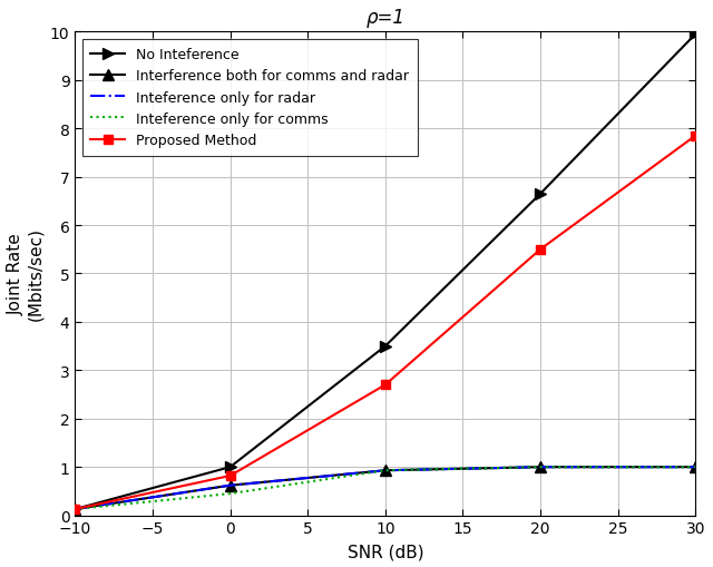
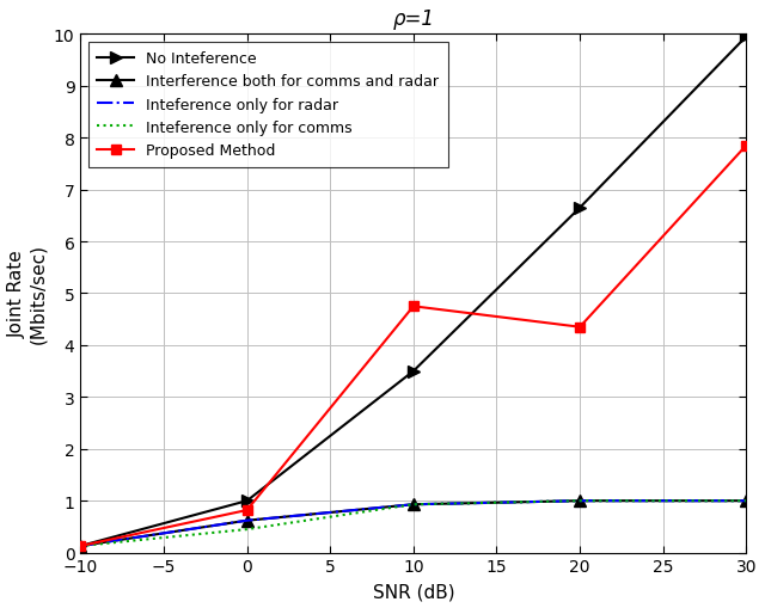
Proposed Method/10: 2.70 -> 4.75
Proposed Method/20: 5.50 -> 4.35
